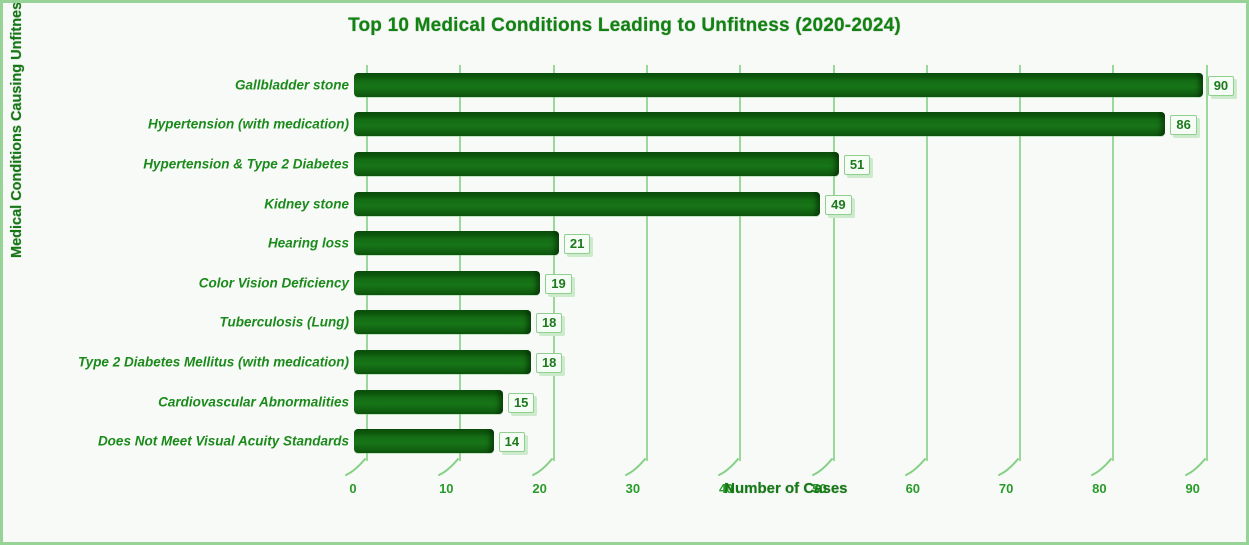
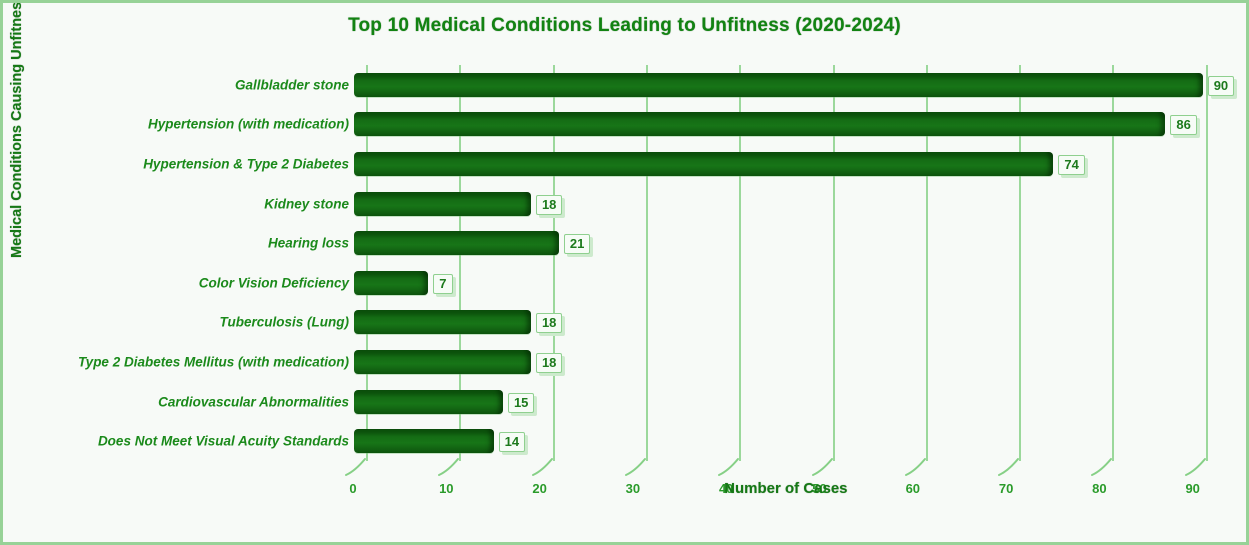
Hypertension & Type 2 Diabetes: 51 -> 74
Kidney stone: 49 -> 18
Color Vision Deficiency: 19 -> 7
